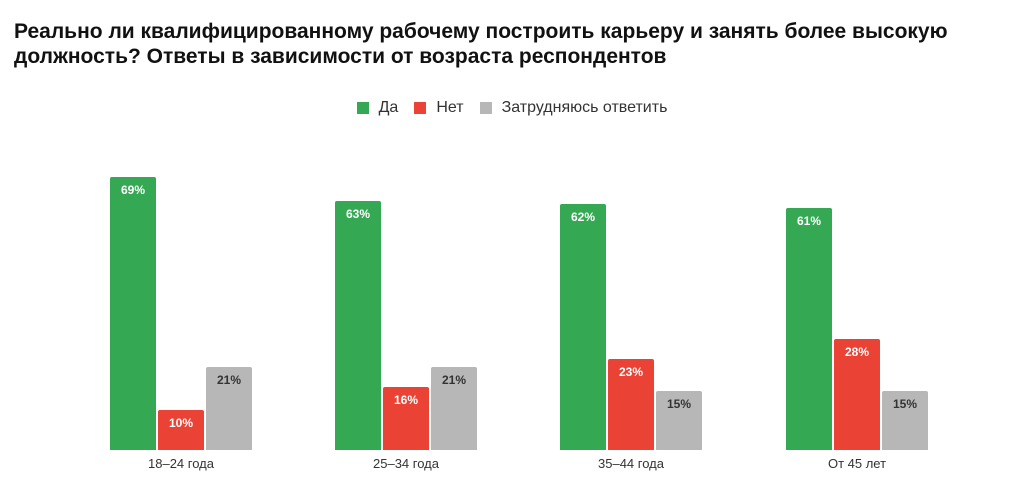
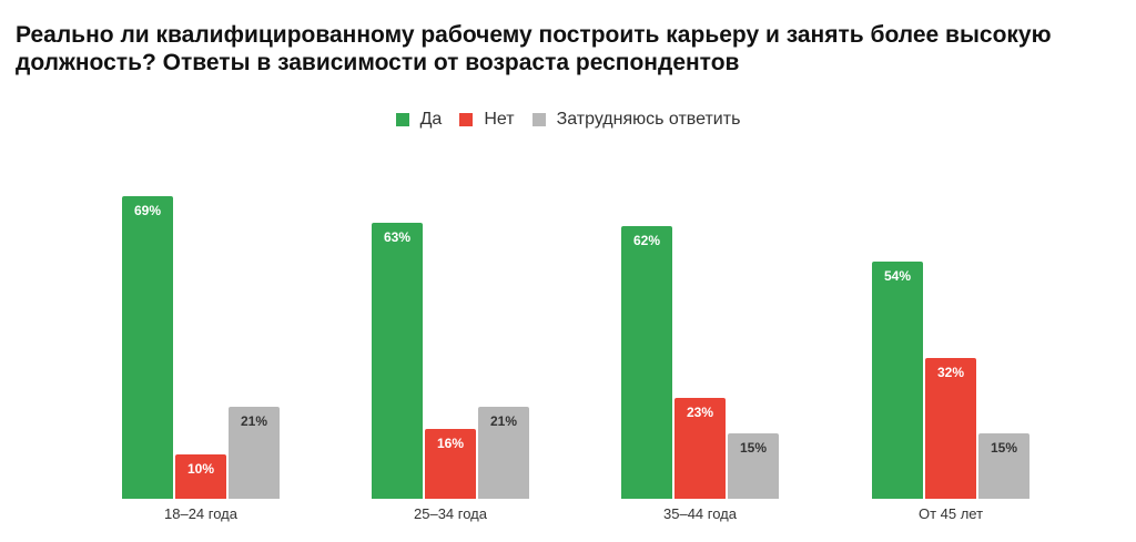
Да/От 45 лет: 61% -> 54%
Нет/От 45 лет: 28% -> 32%
